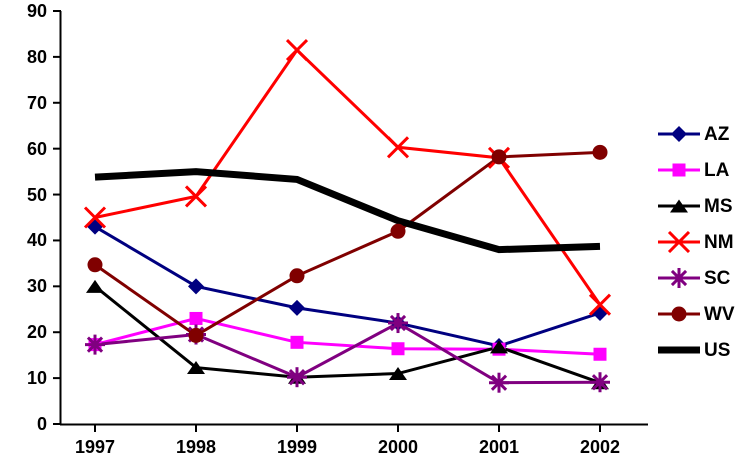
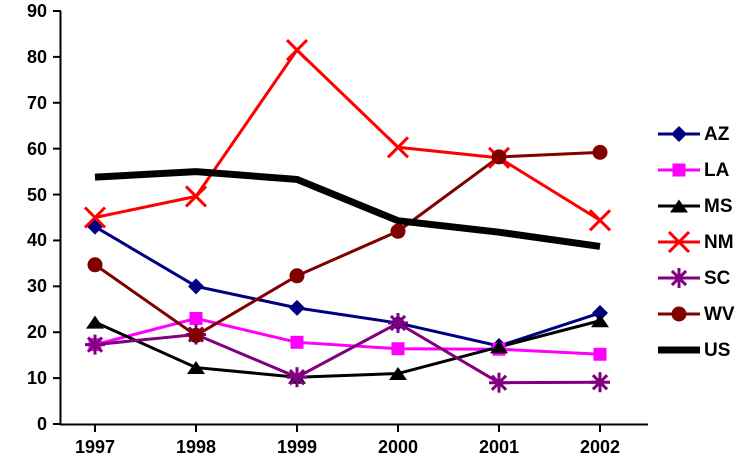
MS/1997: 30 -> 22
US/2001: 38 -> 42
MS/2002: 9 -> 22
NM/2002: 26 -> 44
